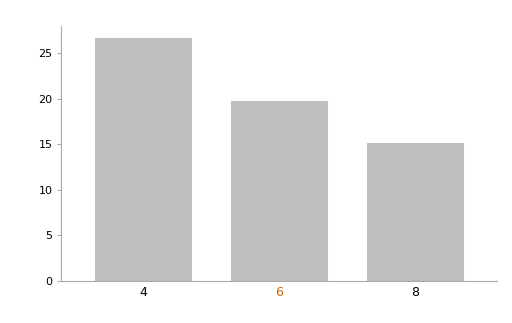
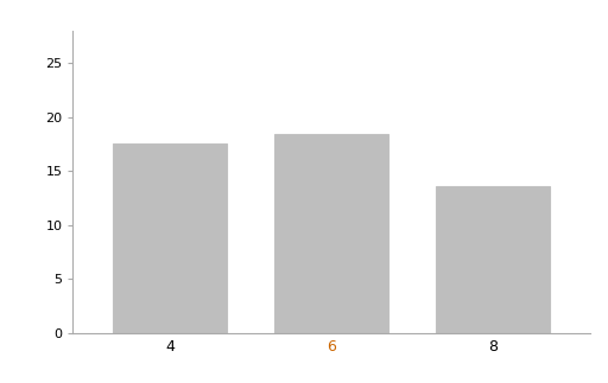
4: 26.7 -> 17.6
6: 19.7 -> 18.4
8: 15.1 -> 13.6
